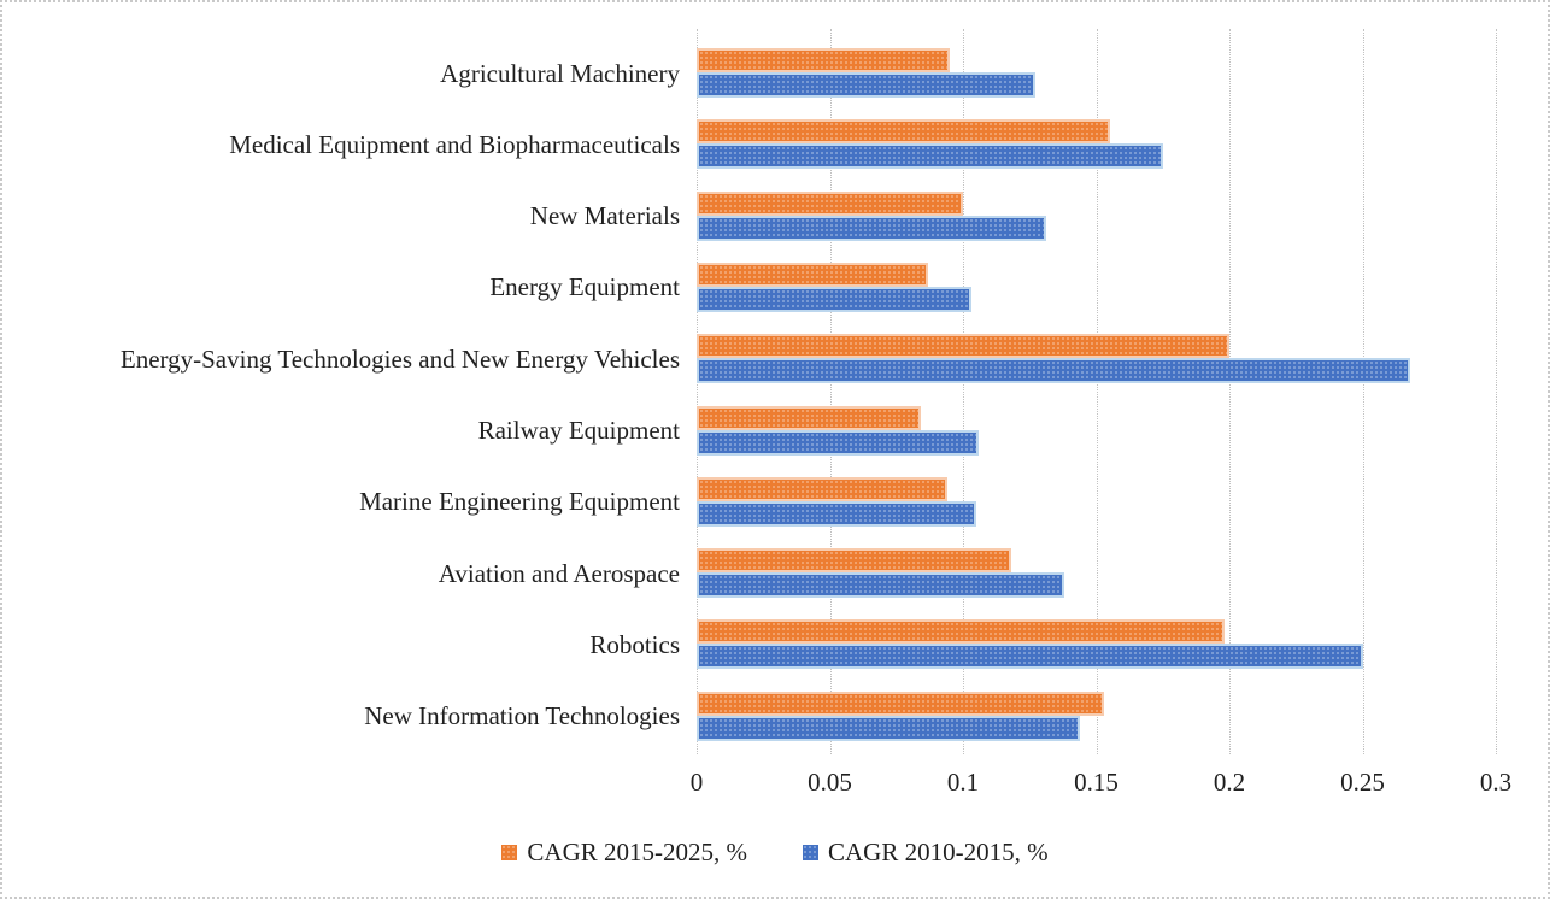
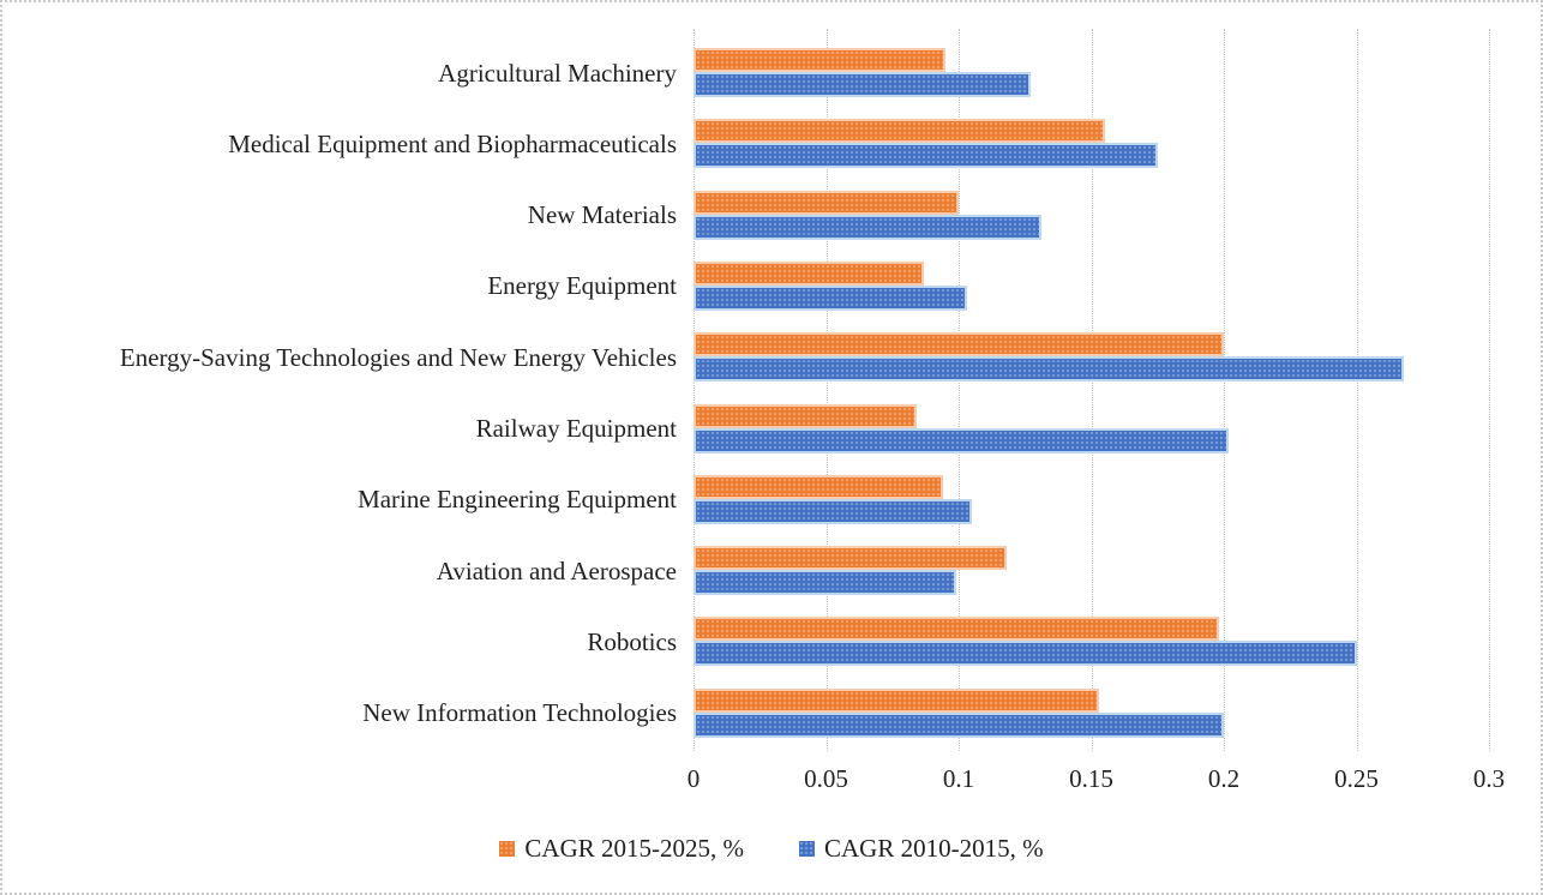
CAGR 2010-2015, %/Railway Equipment: 0.106 -> 0.202
CAGR 2010-2015, %/Aviation and Aerospace: 0.138 -> 0.099
CAGR 2010-2015, %/New Information Technologies: 0.144 -> 0.200
